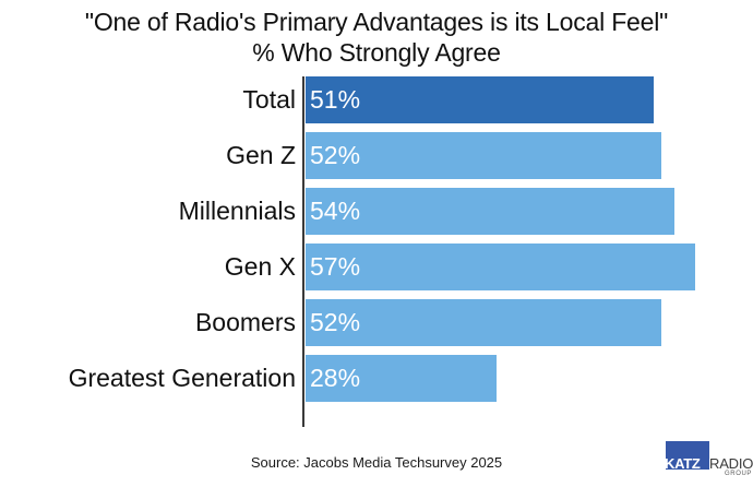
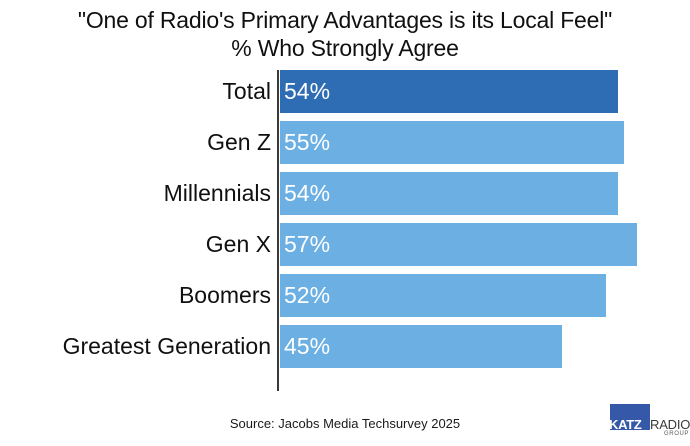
Total: 51% -> 54%
Gen Z: 52% -> 55%
Greatest Generation: 28% -> 45%
